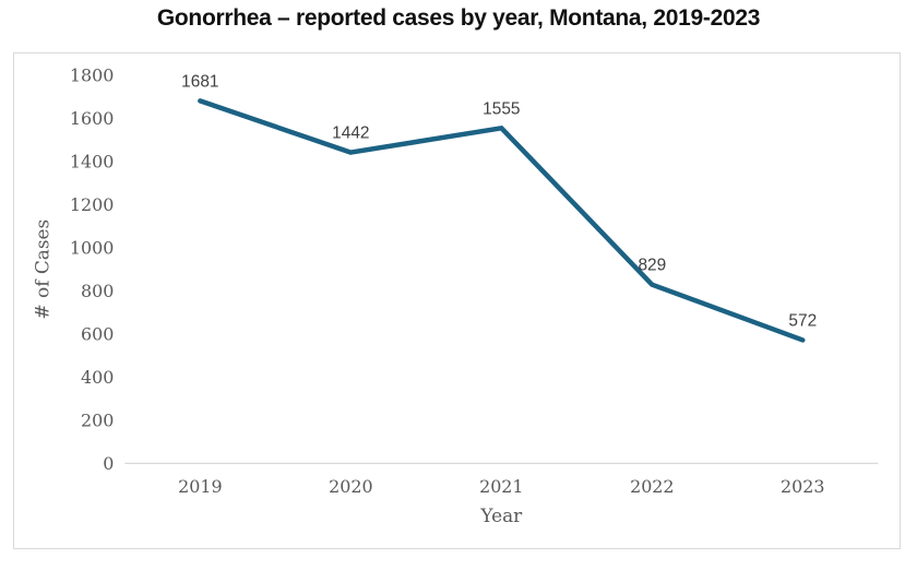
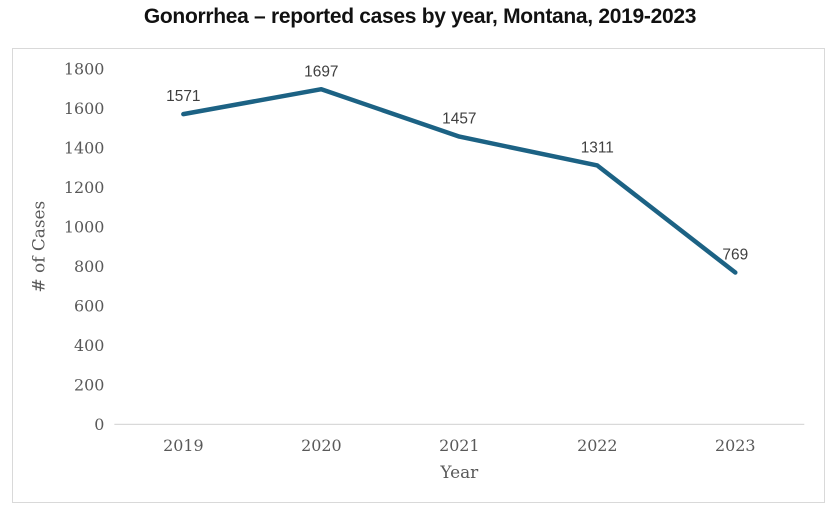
2019: 1681 -> 1571
2020: 1442 -> 1697
2021: 1555 -> 1457
2022: 829 -> 1311
2023: 572 -> 769
